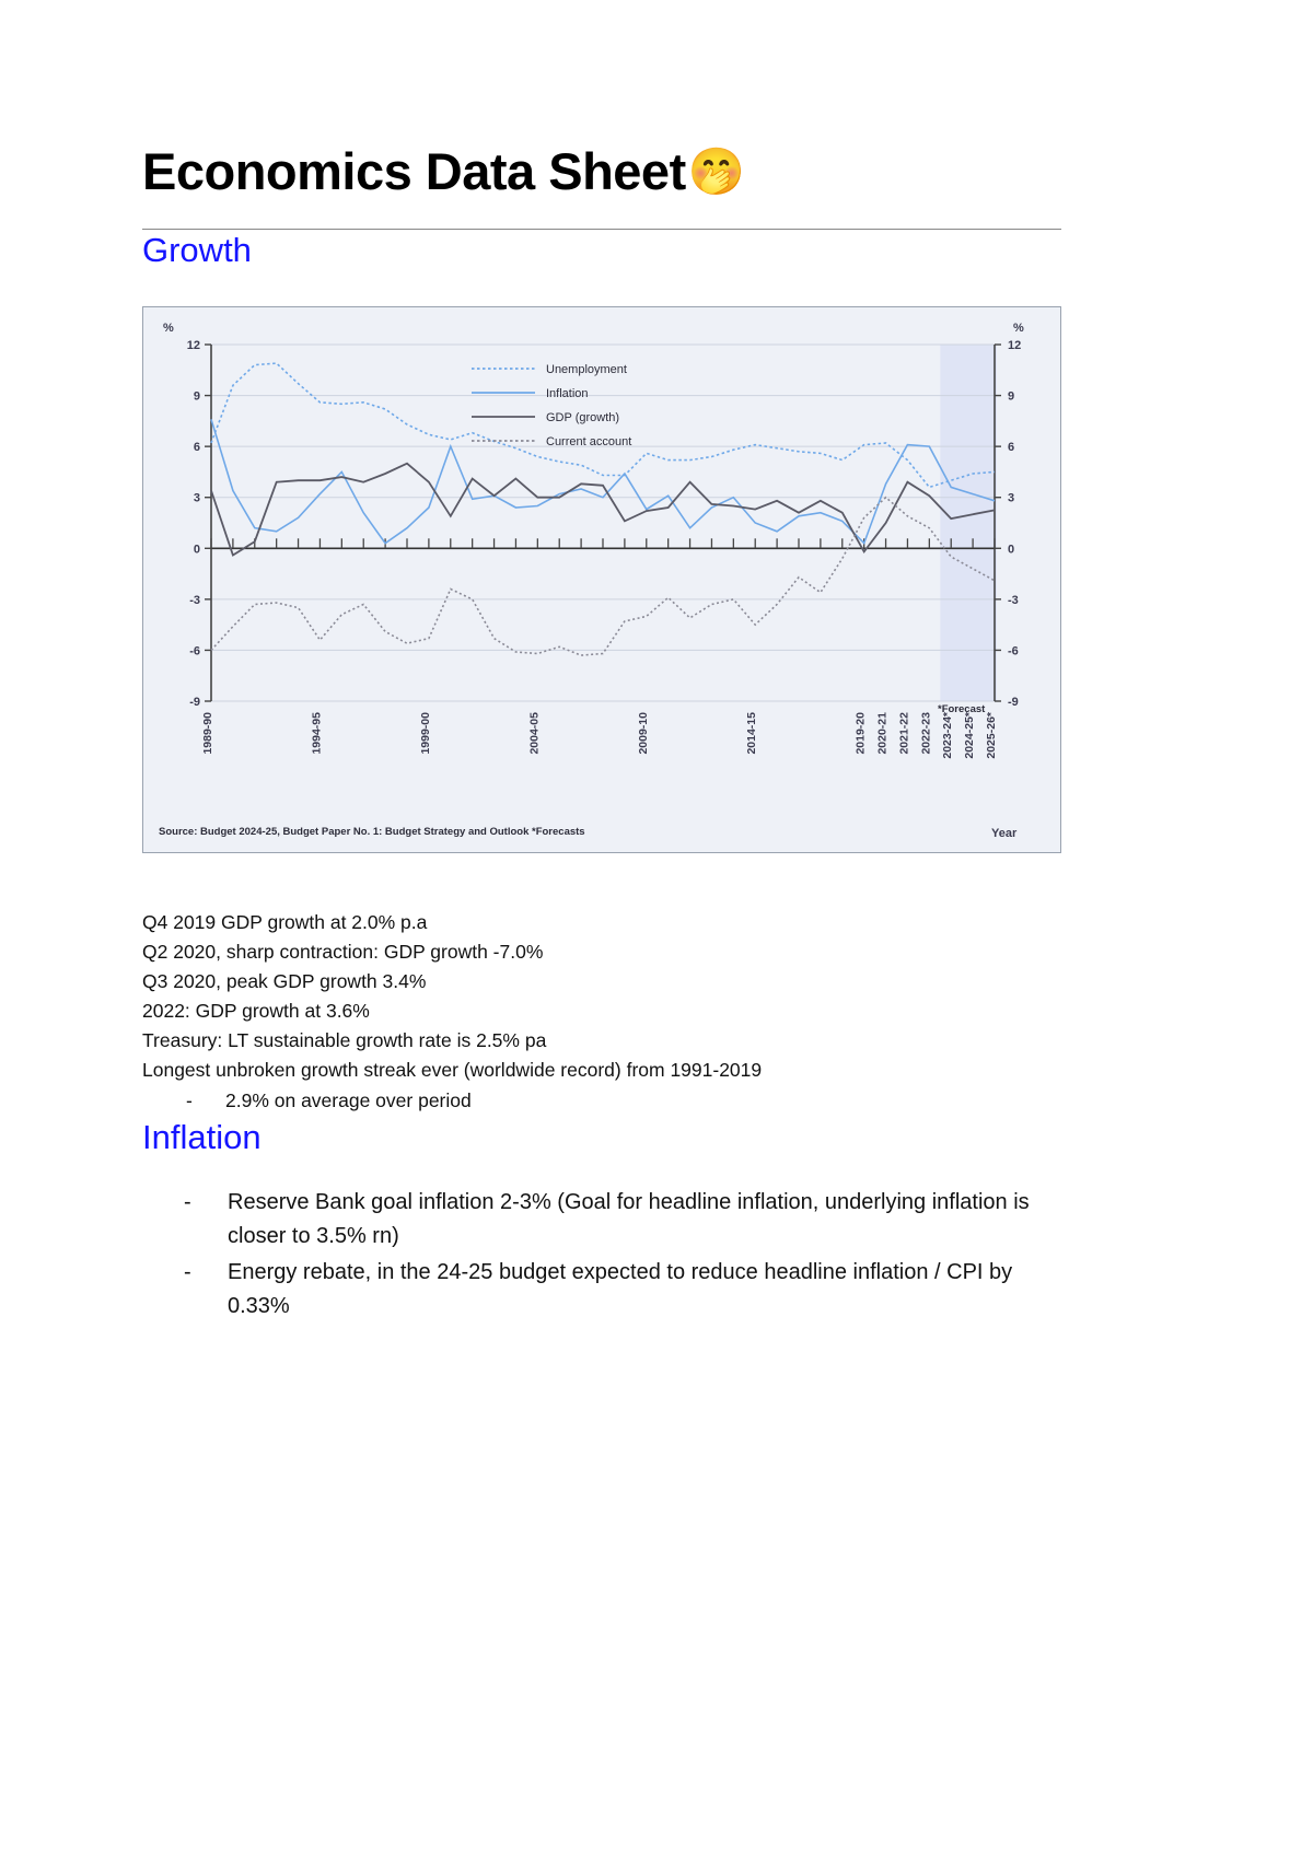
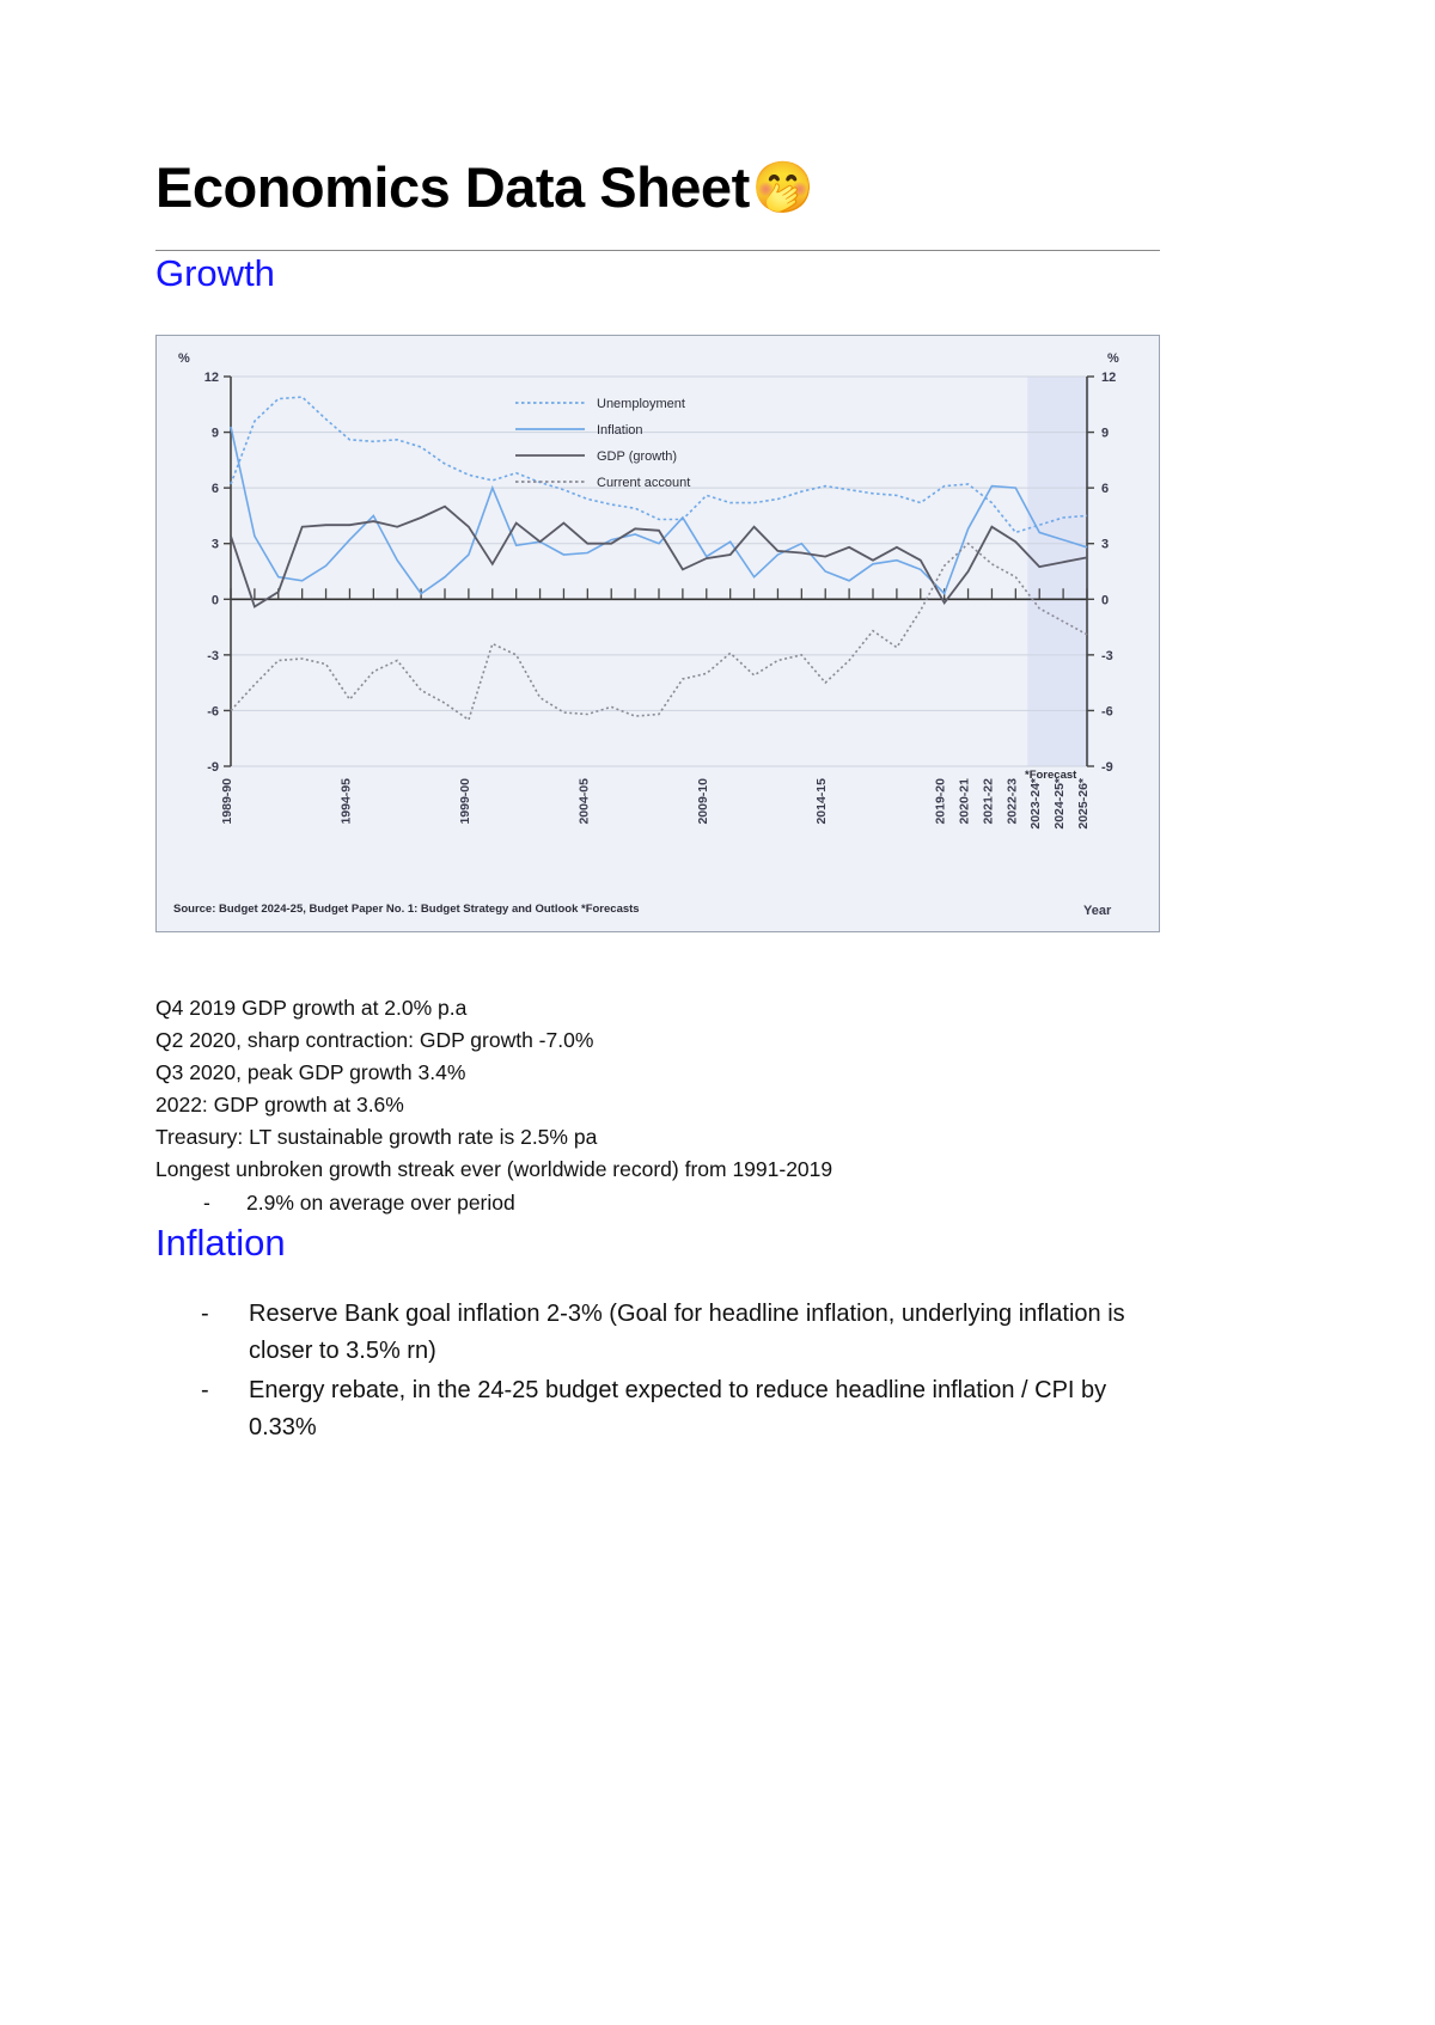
Inflation/1989-90: 7.6 -> 9.3
Current account/1999-00: -5.3 -> -6.5
